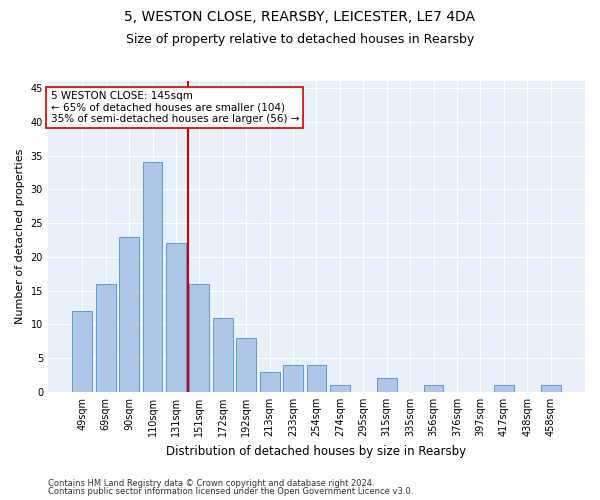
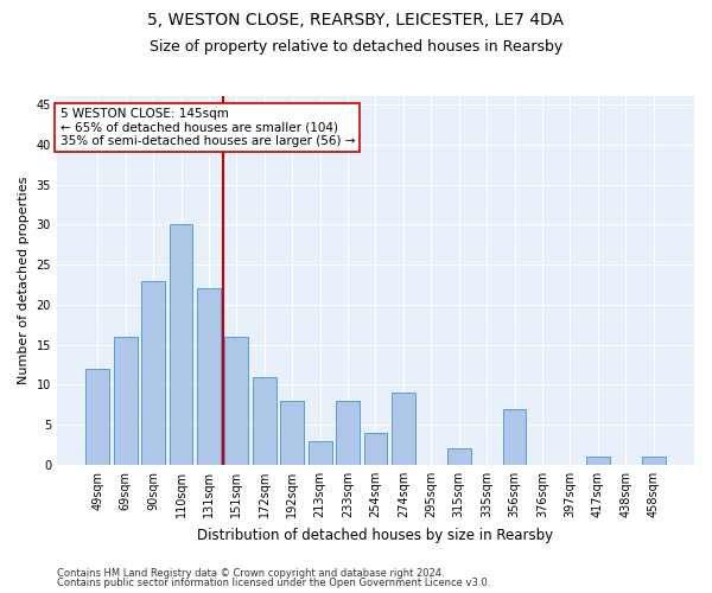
110sqm: 34 -> 30
233sqm: 4 -> 8
274sqm: 1 -> 9
356sqm: 1 -> 7
